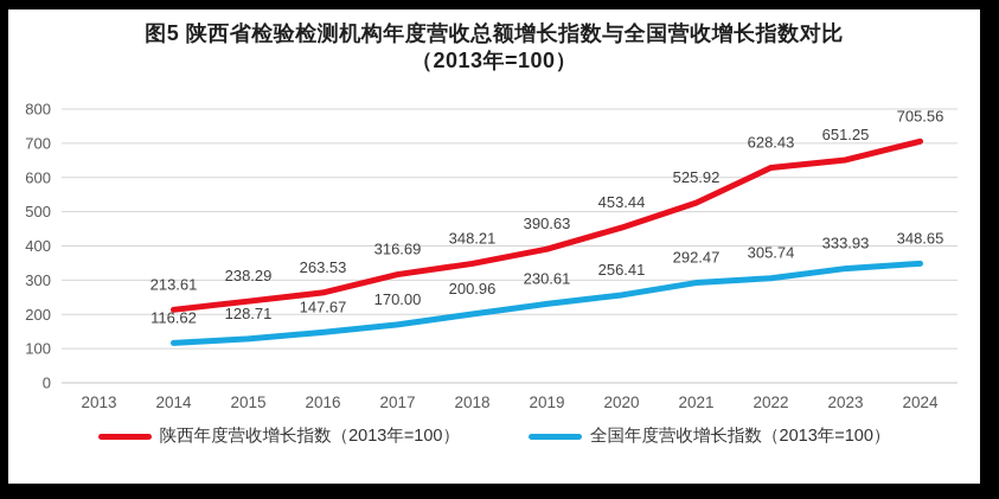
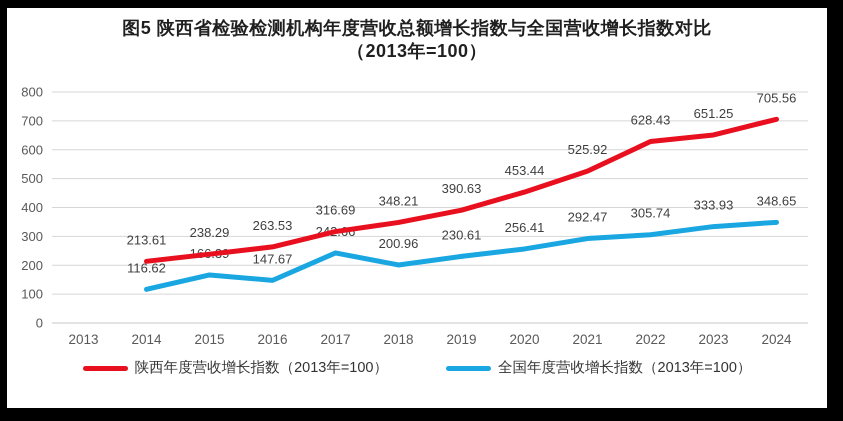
全国年度营收增长指数（2013年=100）/2015: 128.71 -> 166.39
全国年度营收增长指数（2013年=100）/2017: 170.00 -> 242.66
